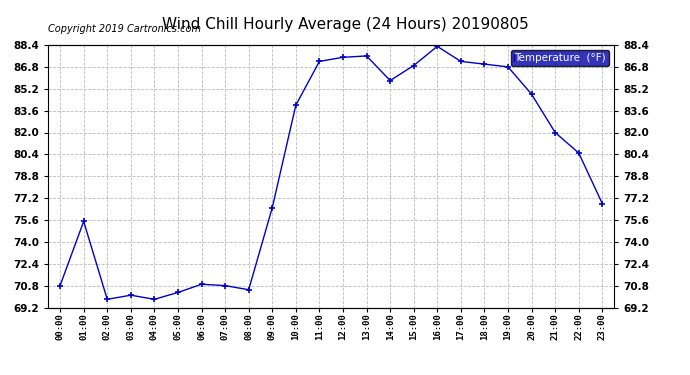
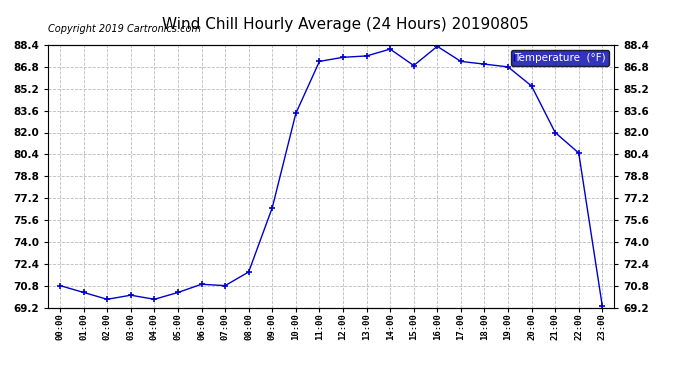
01:00: 75.5 -> 70.3
08:00: 70.5 -> 71.8
10:00: 84.0 -> 83.4
14:00: 85.8 -> 88.1
20:00: 84.8 -> 85.4
23:00: 76.8 -> 69.3
